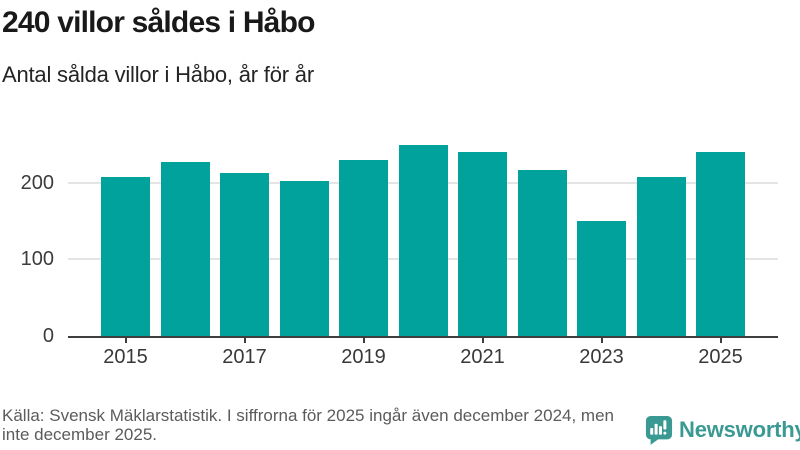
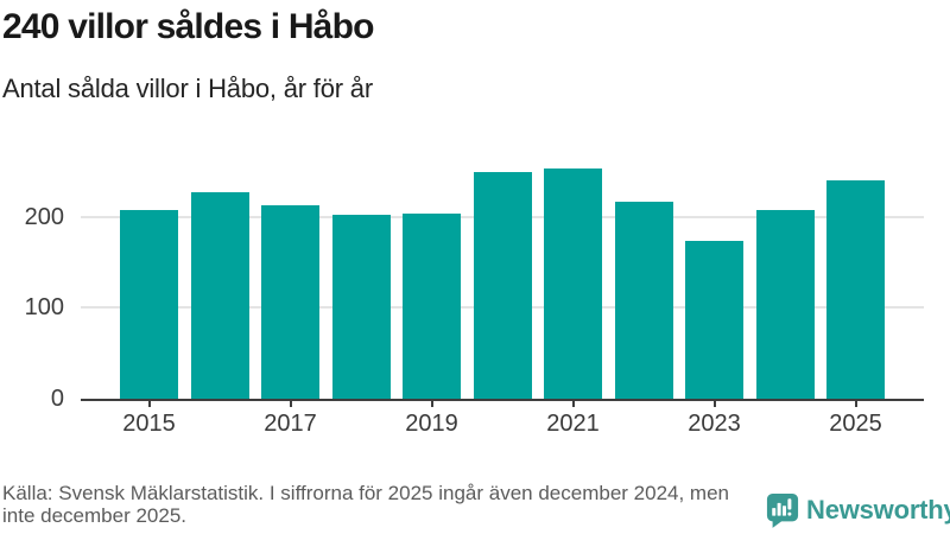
2019: 230 -> 200
2021: 240 -> 250
2023: 150 -> 170
